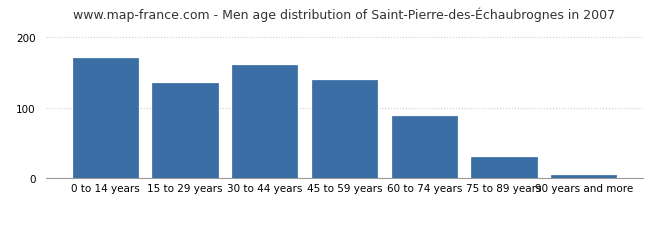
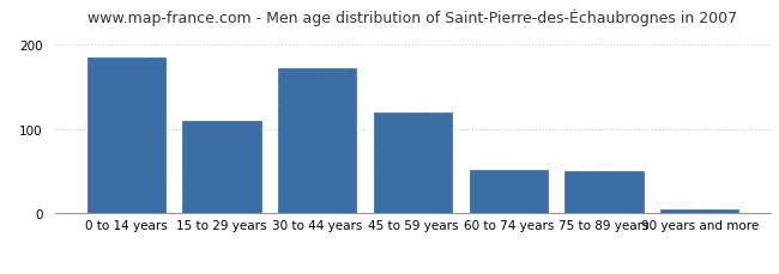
0 to 14 years: 170 -> 184
15 to 29 years: 135 -> 110
30 to 44 years: 160 -> 172
45 to 59 years: 140 -> 120
60 to 74 years: 88 -> 52
75 to 89 years: 30 -> 50
